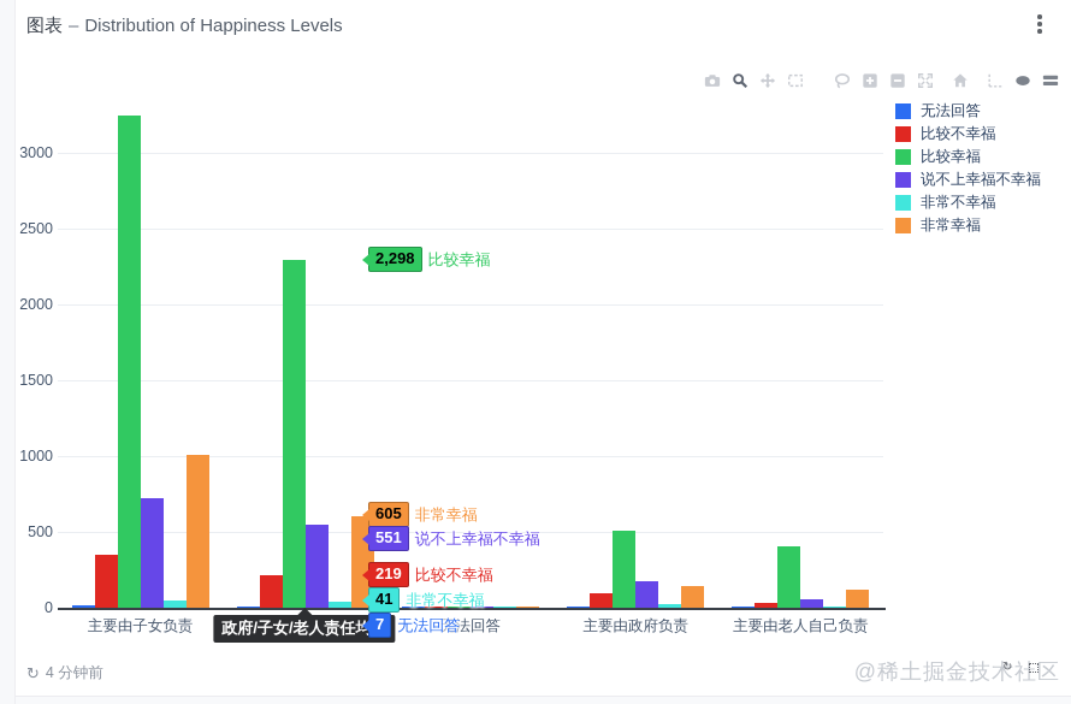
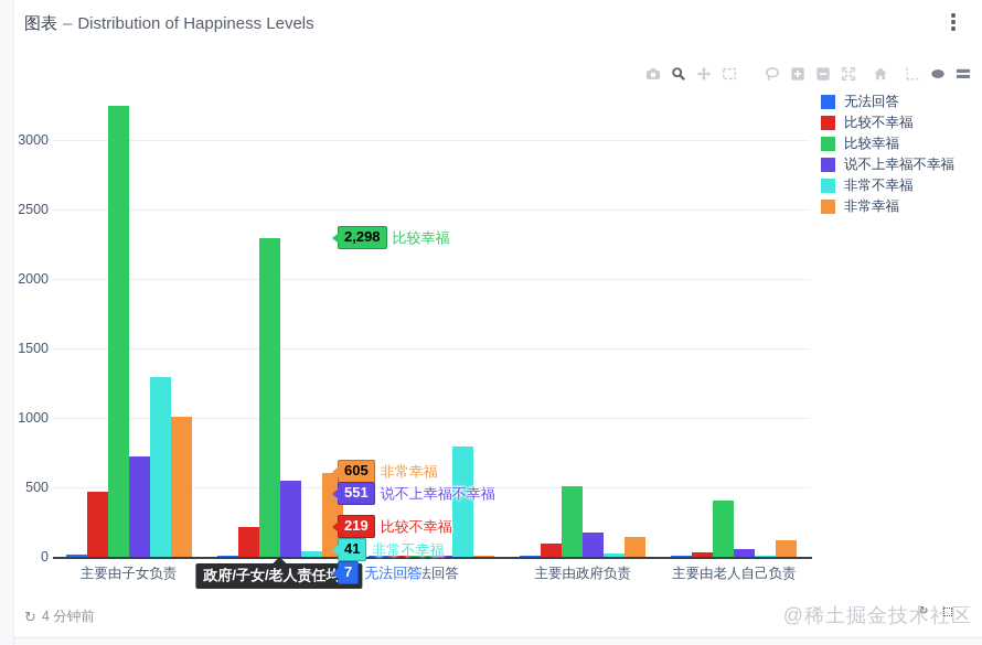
比较不幸福/主要由子女负责: 350 -> 470
非常不幸福/主要由子女负责: 60 -> 1300
非常不幸福/无法回答: 10 -> 800
